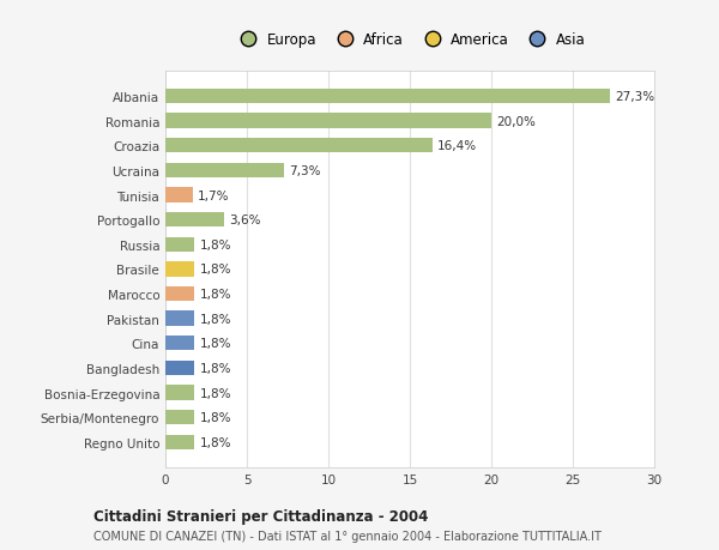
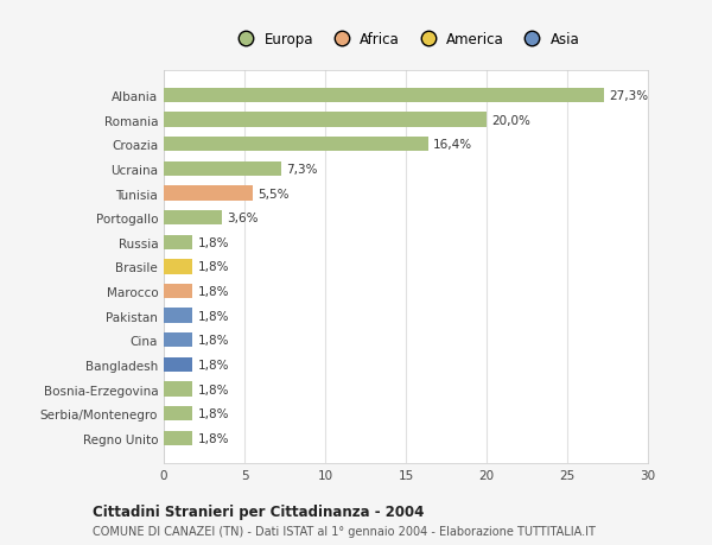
Tunisia: 1,7% -> 5,5%
